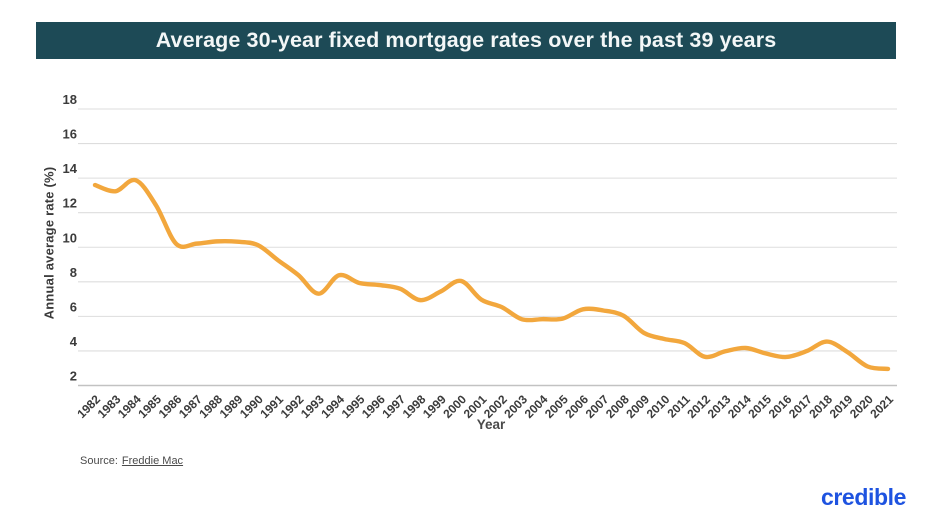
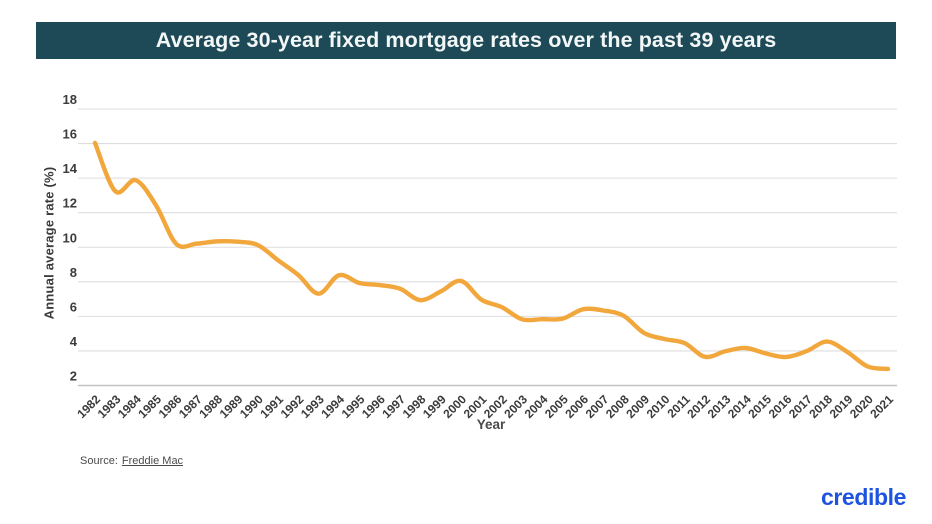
1982: 13.6 -> 16.0
